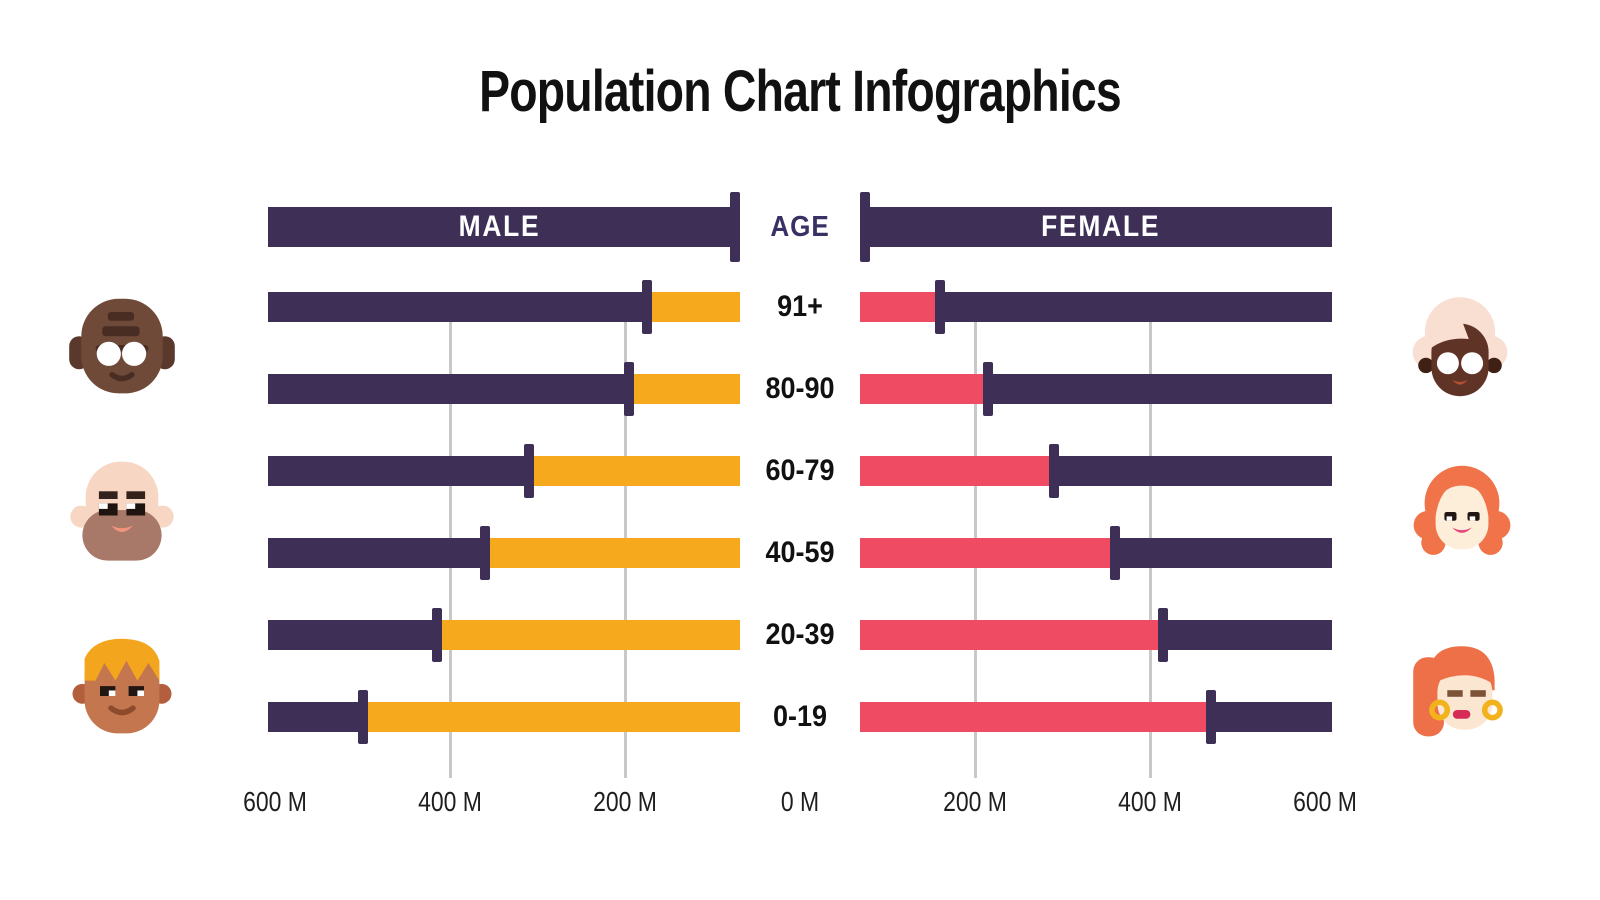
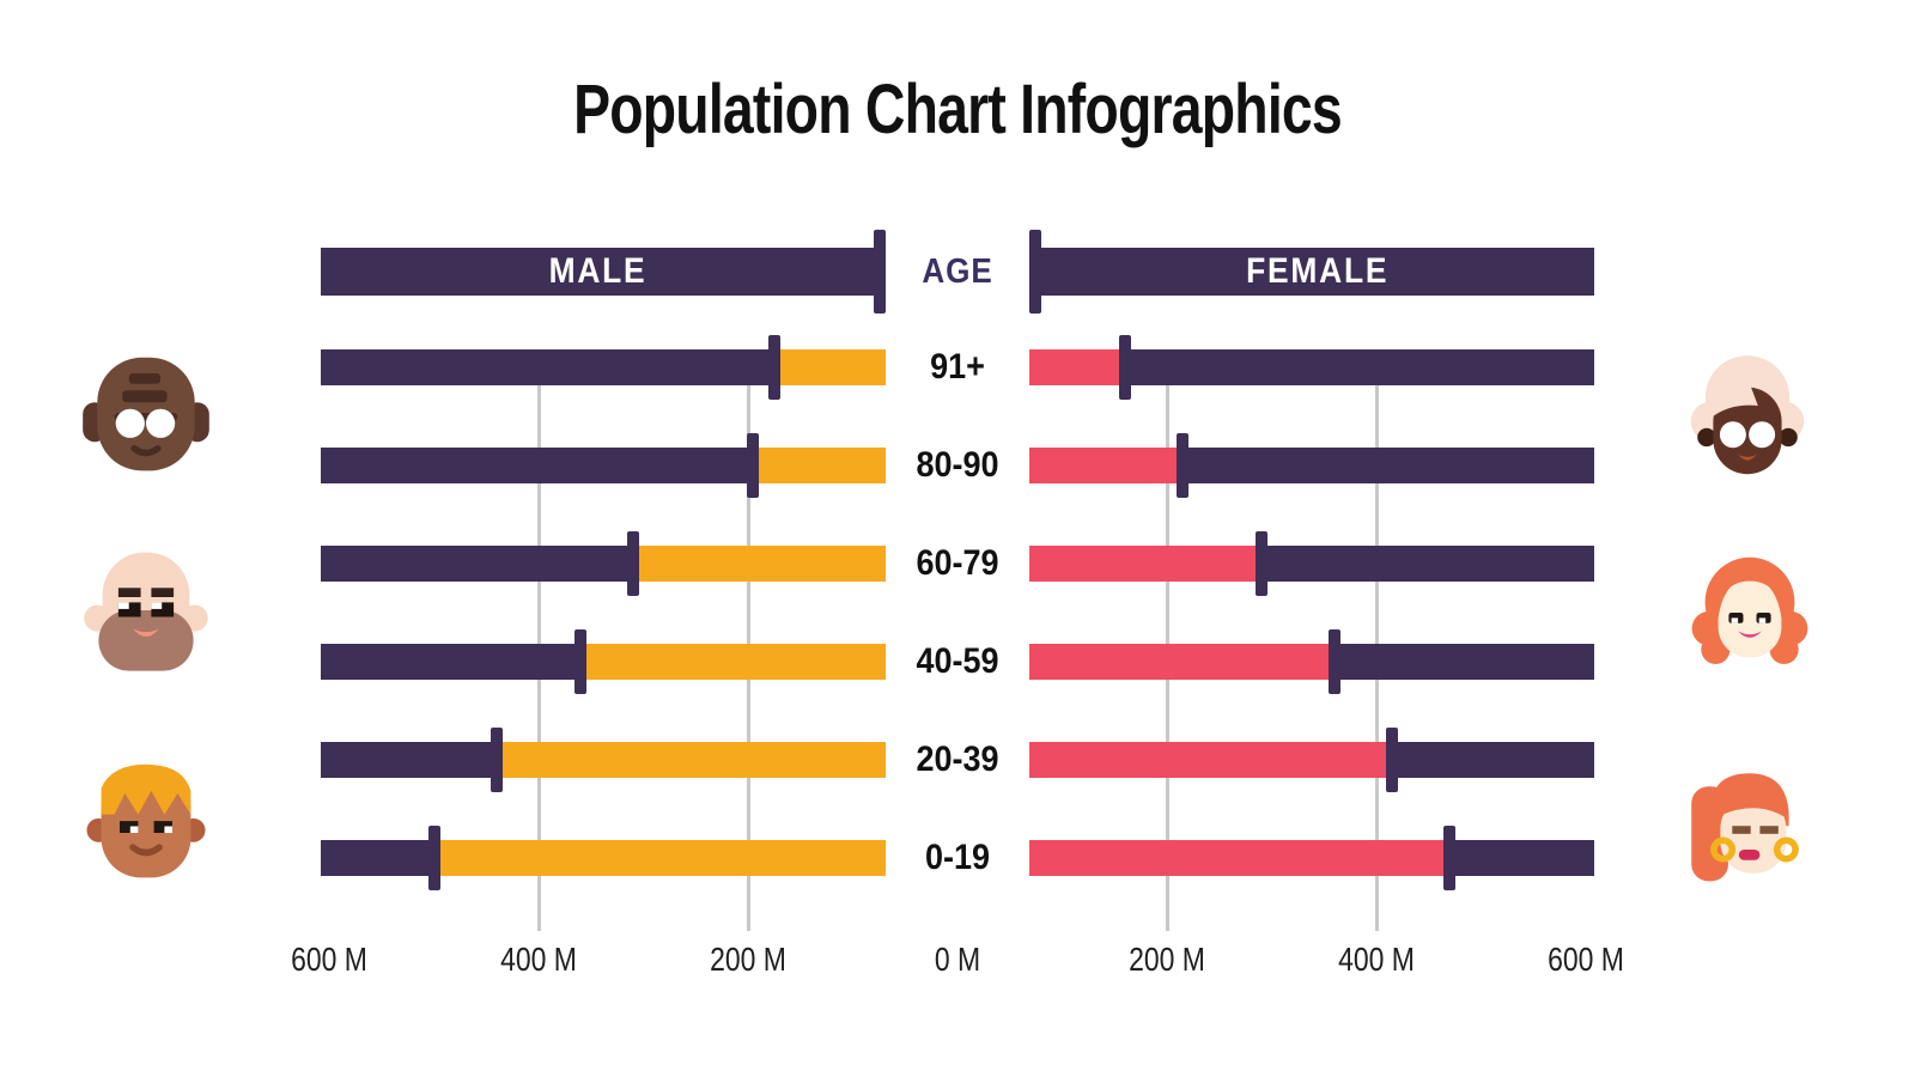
MALE/20-39: 420M -> 440M
